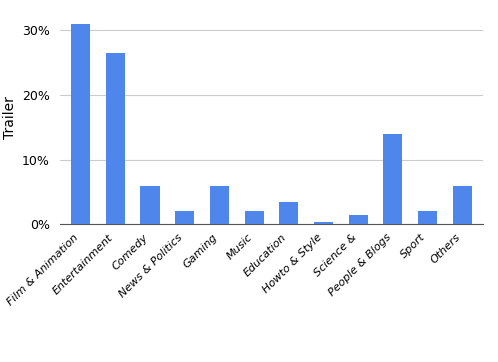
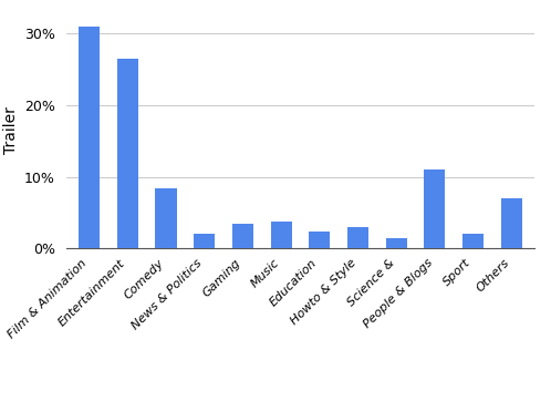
Comedy: 6.0% -> 8.4%
Gaming: 6.0% -> 3.4%
Music: 2.0% -> 3.8%
Education: 3.5% -> 2.4%
Howto & Style: 0.3% -> 3.0%
People & Blogs: 14.0% -> 11.0%
Others: 6.0% -> 7.0%
